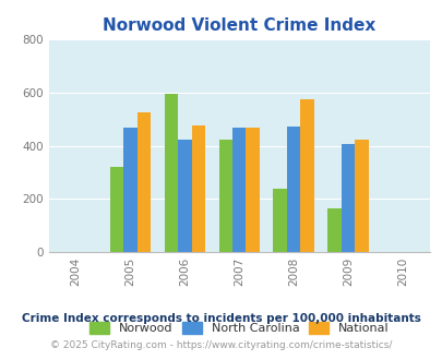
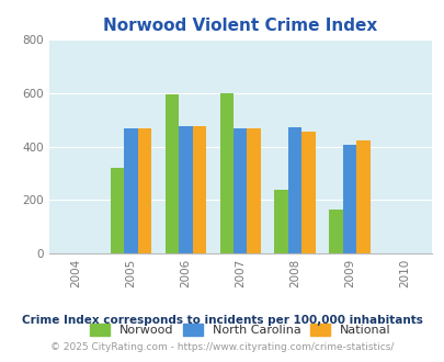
National/2005: 525 -> 470
North Carolina/2006: 425 -> 475
Norwood/2007: 425 -> 600
National/2008: 575 -> 455
